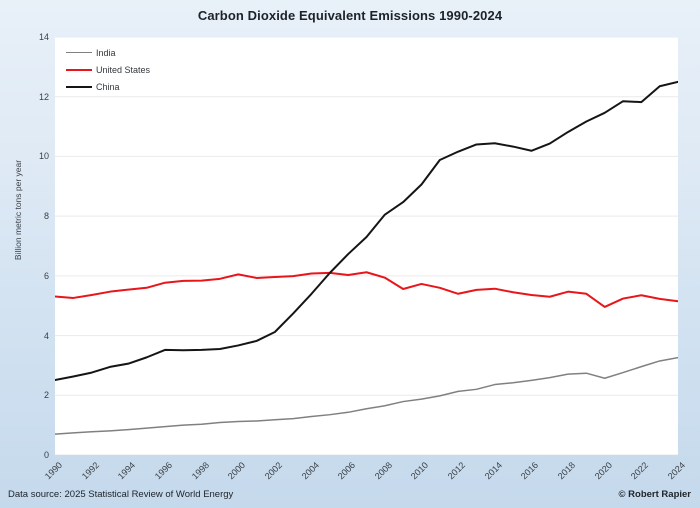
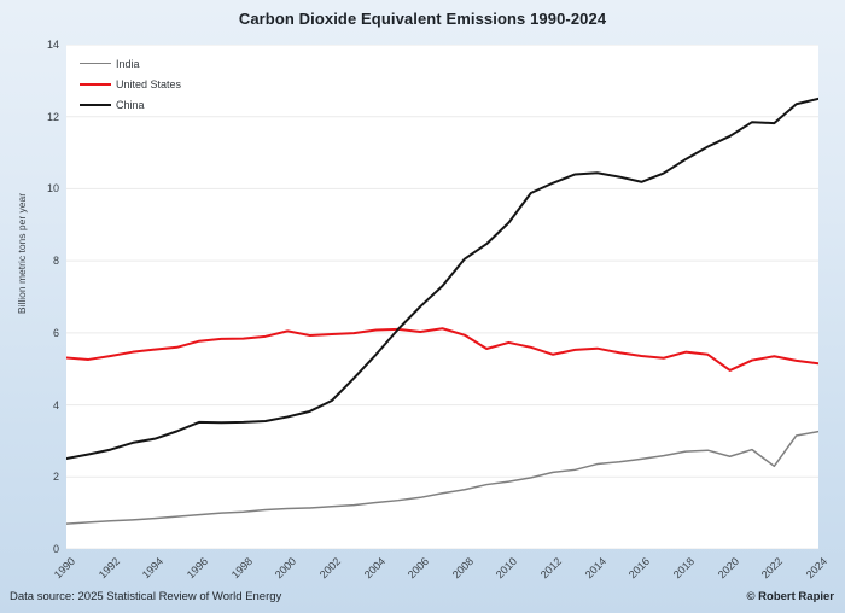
India/2022: 3.0 -> 2.3
